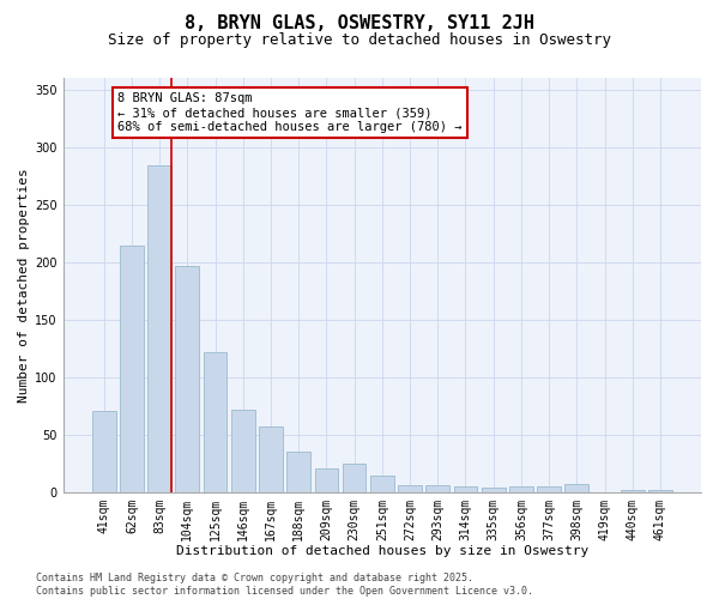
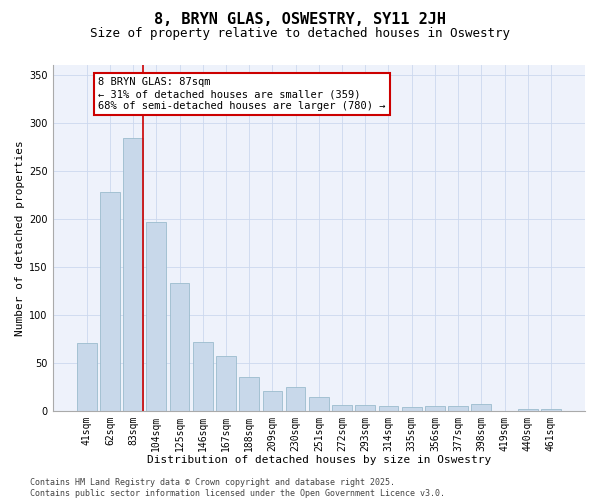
62sqm: 214 -> 228
125sqm: 122 -> 133
